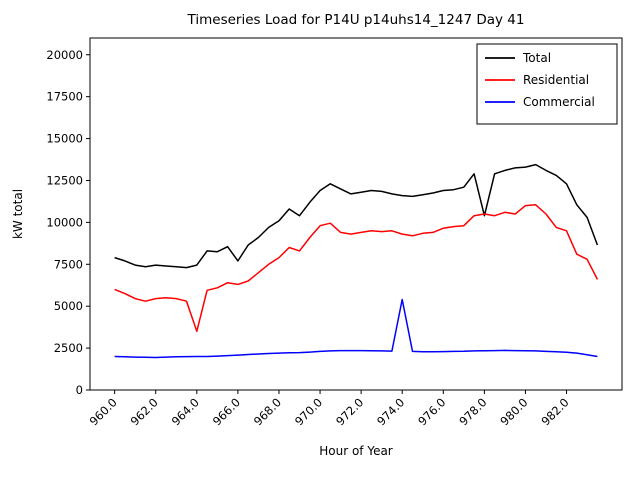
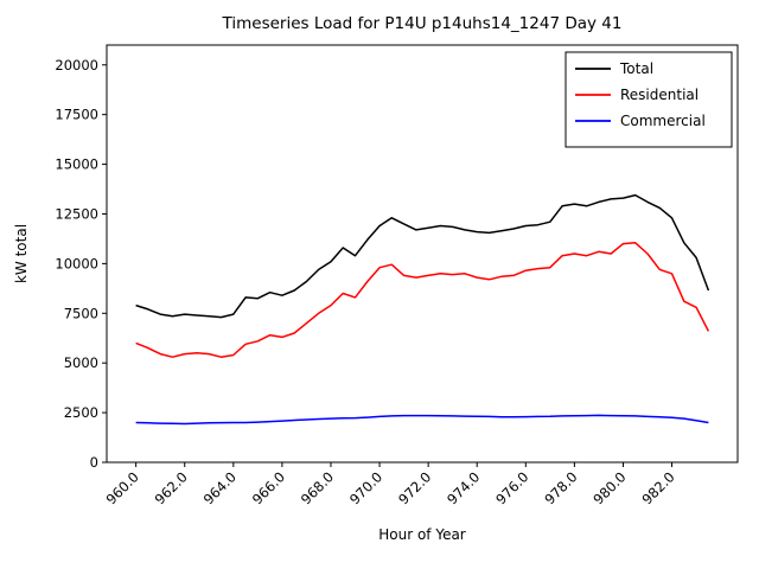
Residential/964.0: 3500 -> 5400
Total/966.0: 7700 -> 8400
Commercial/974.0: 5400 -> 2300
Total/978.0: 10400 -> 13000
